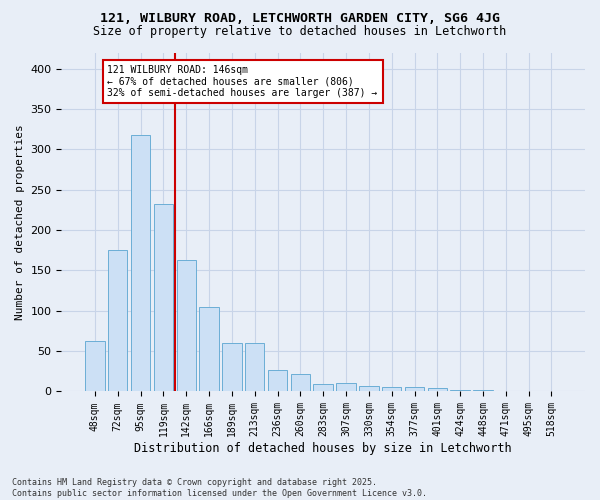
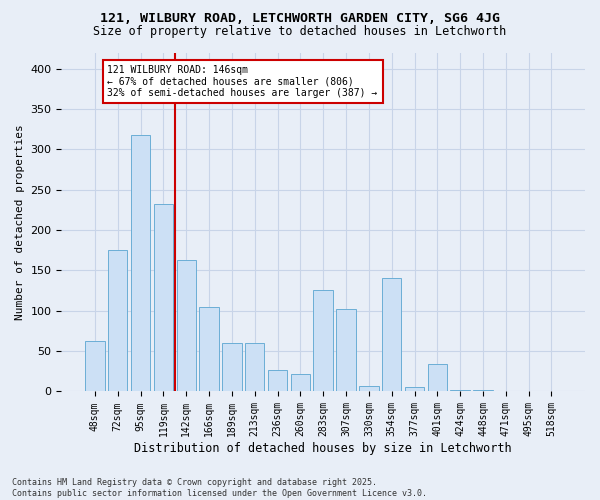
283sqm: 9 -> 126
307sqm: 10 -> 102
354sqm: 6 -> 140
401sqm: 4 -> 34
